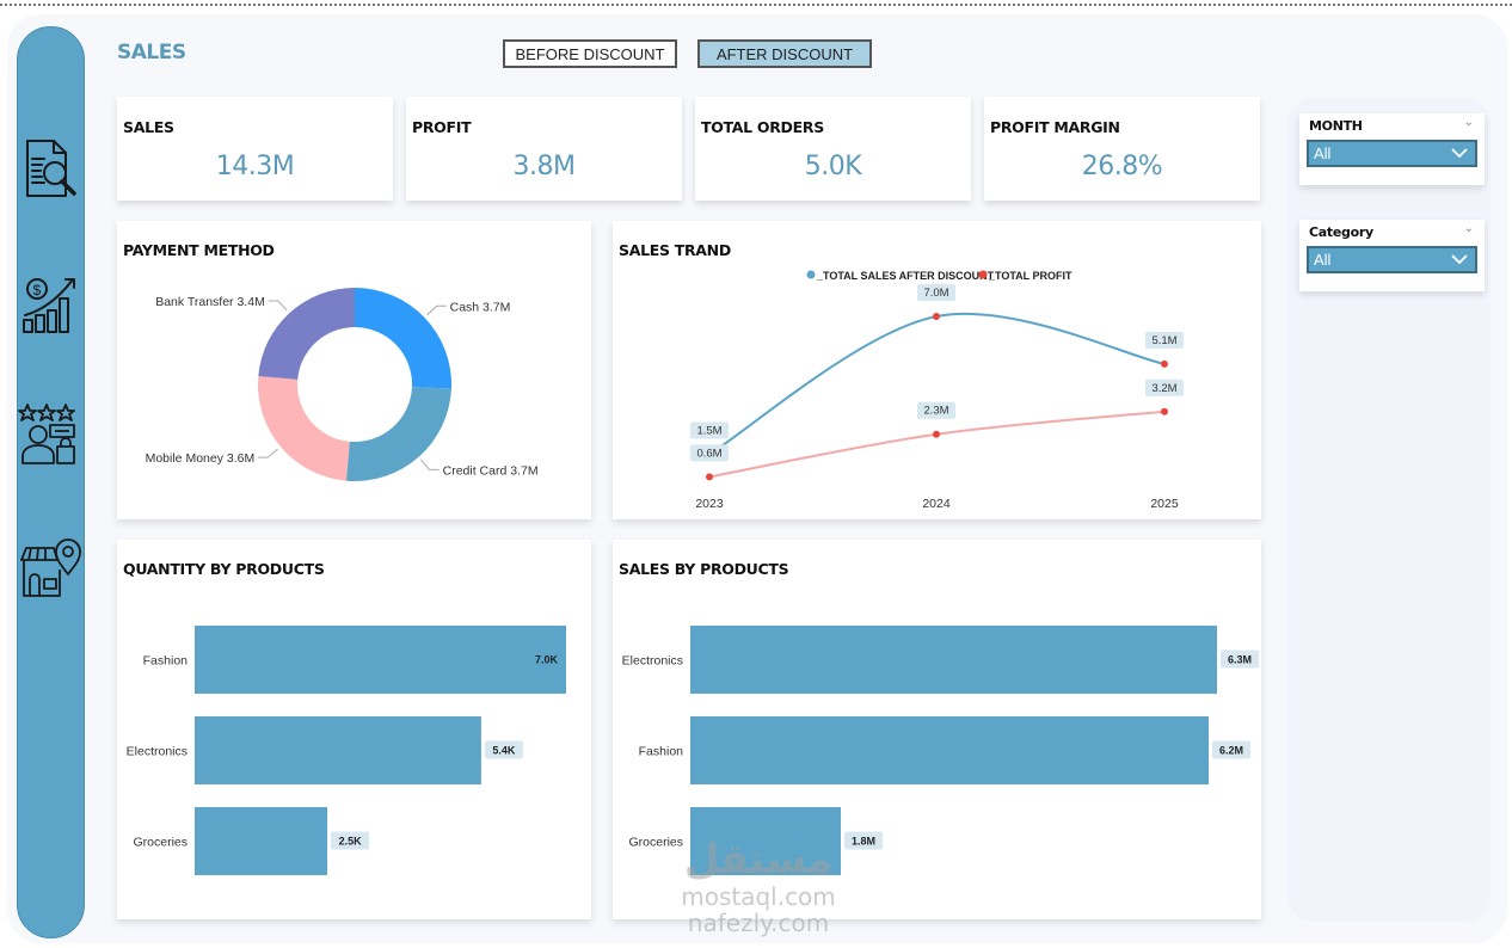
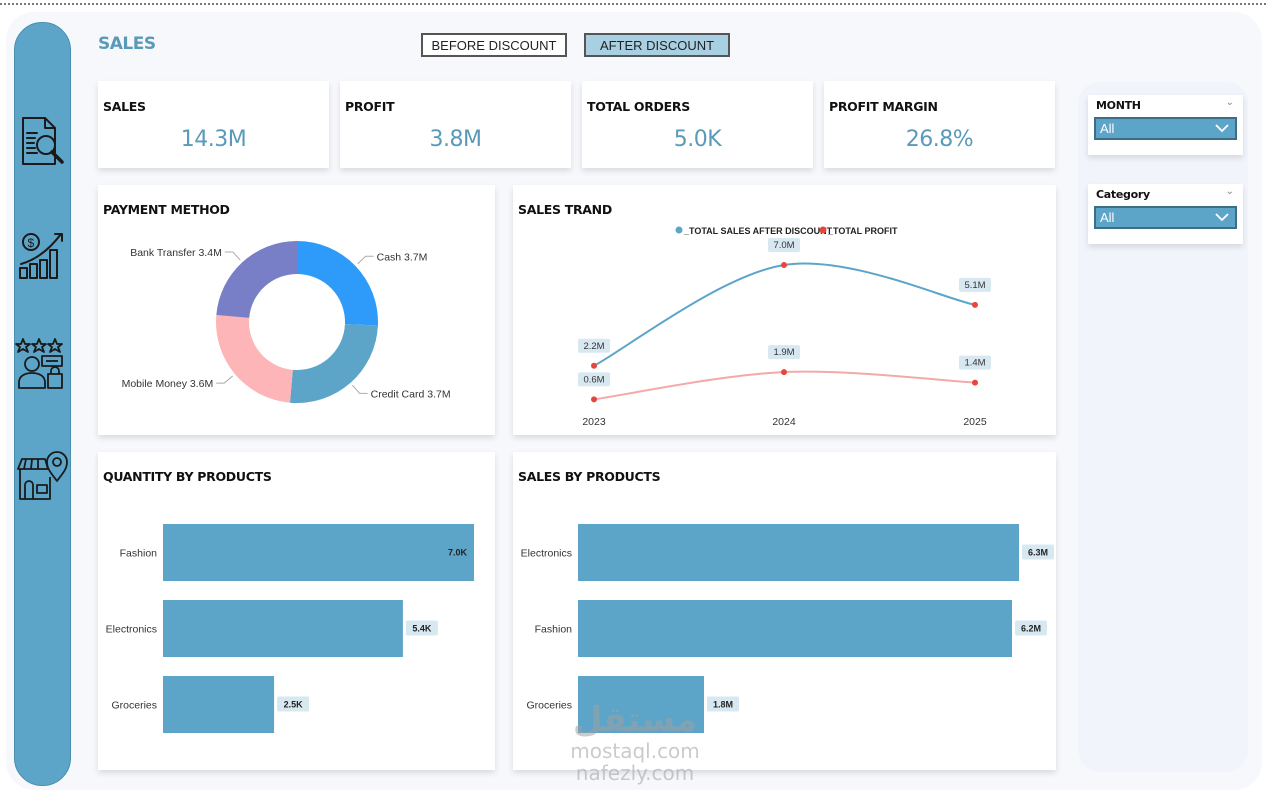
SALES TRAND/_TOTAL SALES AFTER DISCOUNT/2023: 1.5M -> 2.2M
SALES TRAND/_TOTAL PROFIT/2024: 2.3M -> 1.9M
SALES TRAND/_TOTAL PROFIT/2025: 3.2M -> 1.4M
